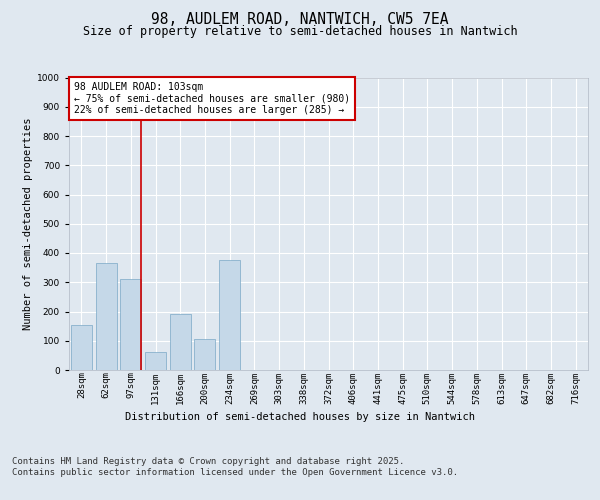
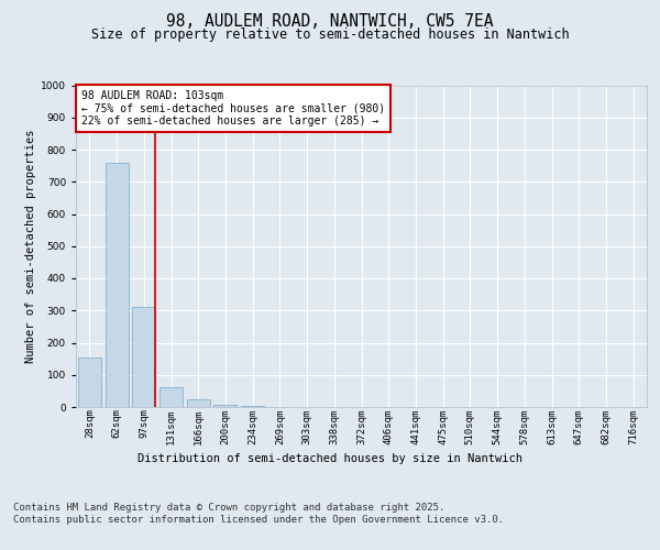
62sqm: 365 -> 760
166sqm: 190 -> 25
200sqm: 105 -> 8
234sqm: 375 -> 2
